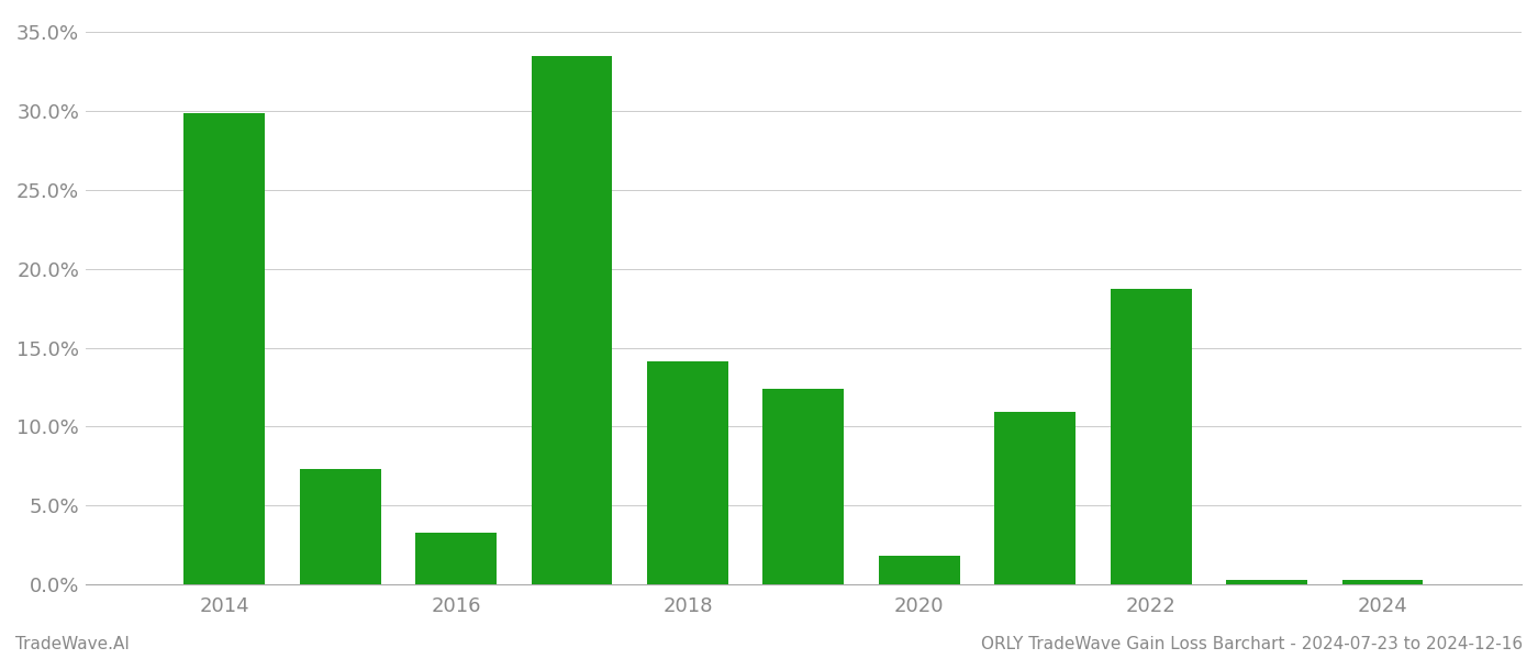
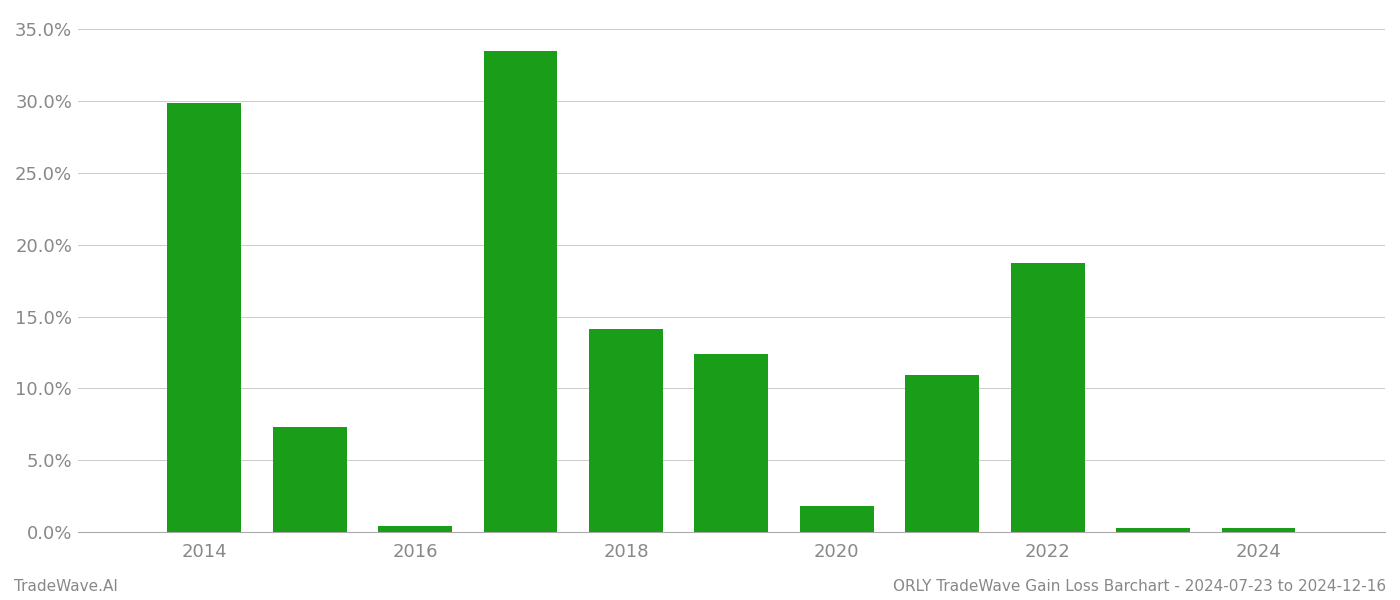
2016: 3.3% -> 0.4%
